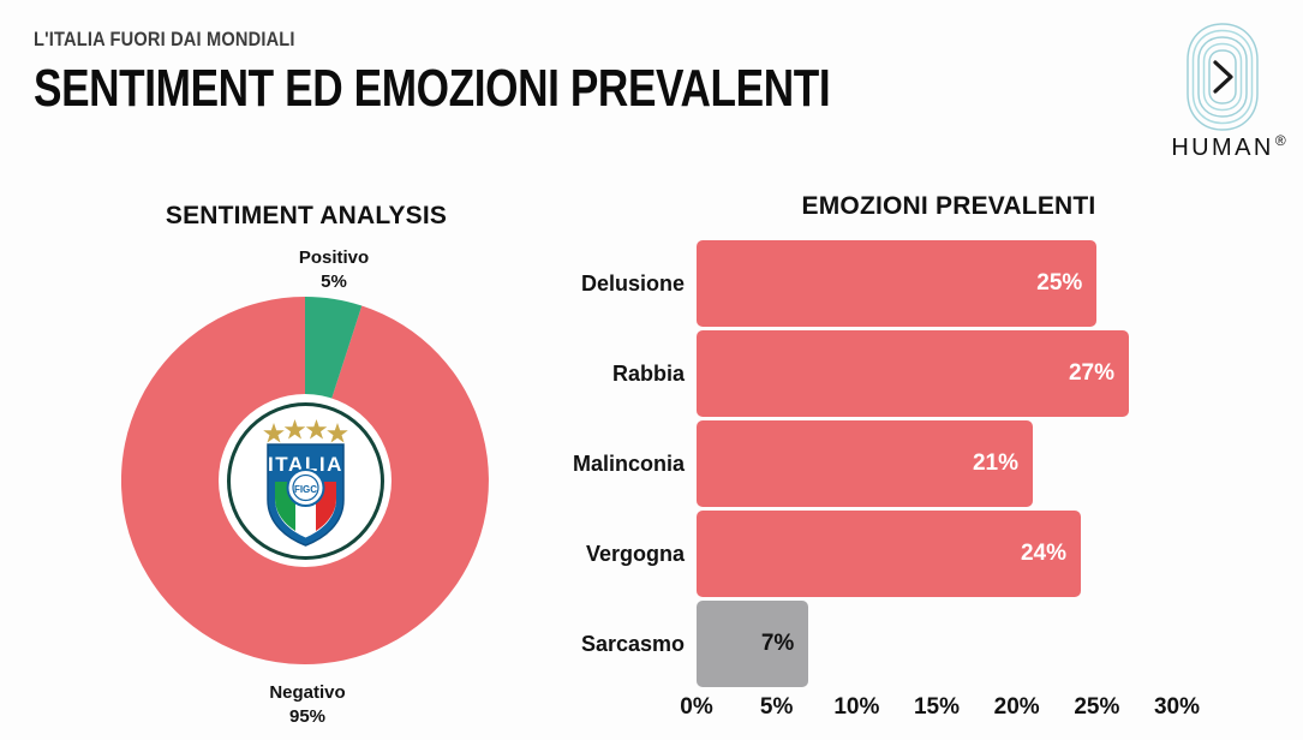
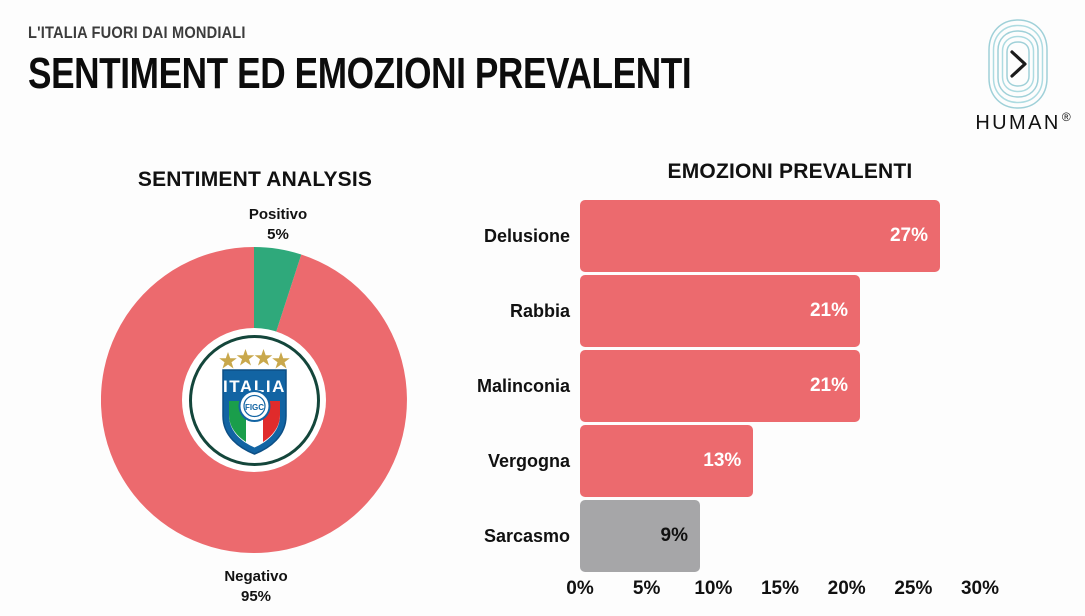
EMOZIONI PREVALENTI/Delusione: 25% -> 27%
EMOZIONI PREVALENTI/Rabbia: 27% -> 21%
EMOZIONI PREVALENTI/Vergogna: 24% -> 13%
EMOZIONI PREVALENTI/Sarcasmo: 7% -> 9%
